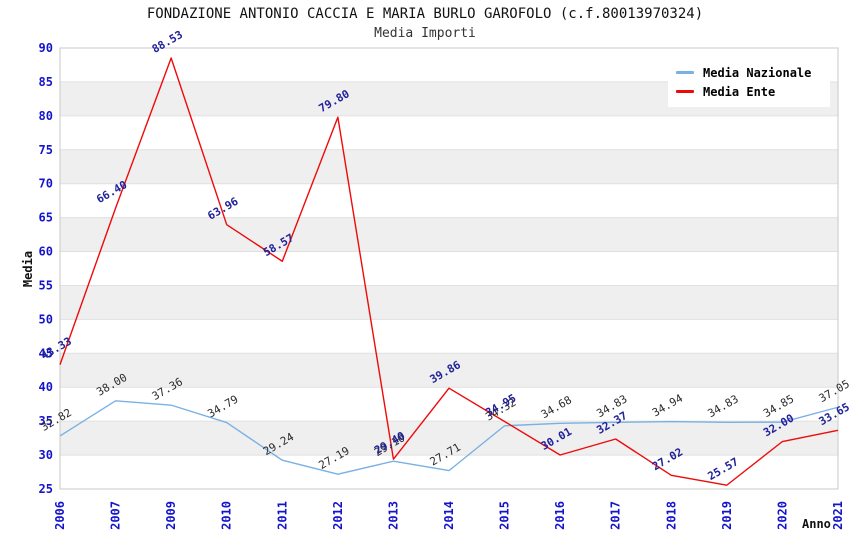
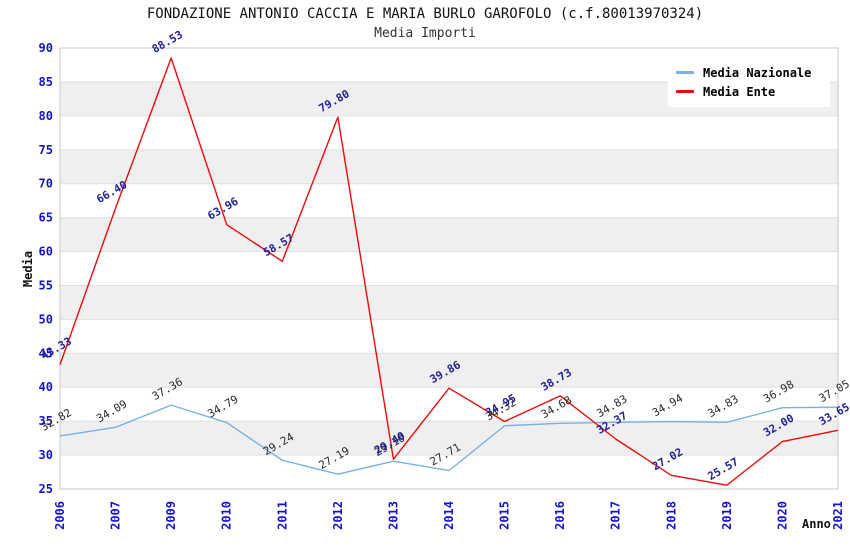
Media Nazionale/2007: 38.00 -> 34.09
Media Ente/2016: 30.01 -> 38.73
Media Nazionale/2020: 34.85 -> 36.98
